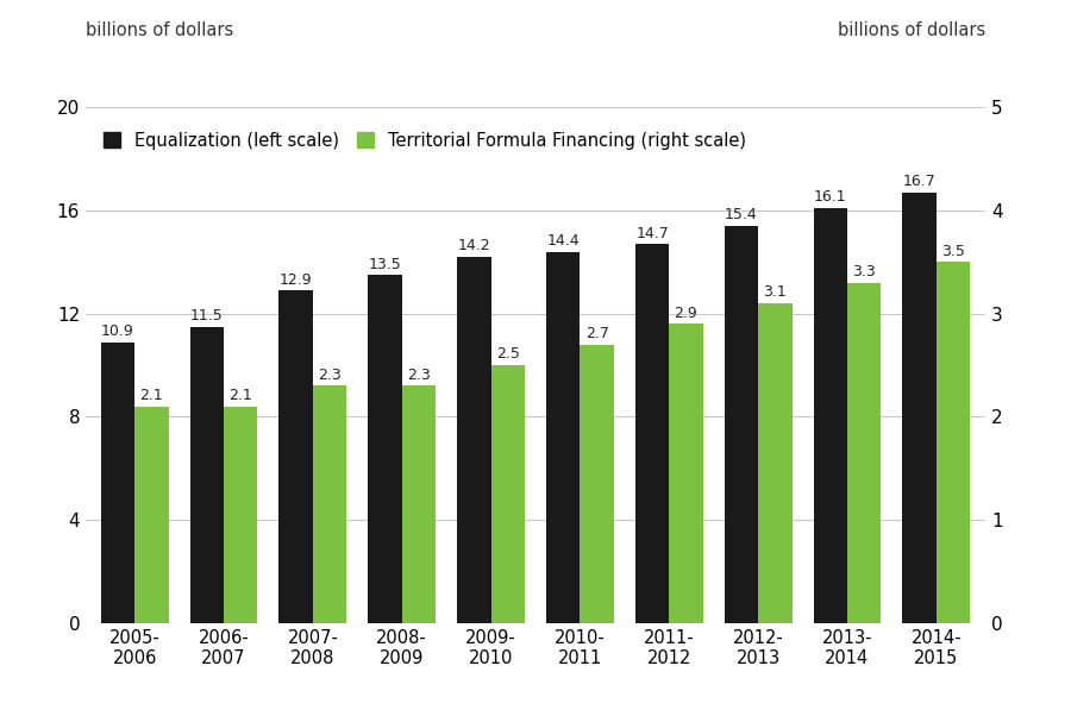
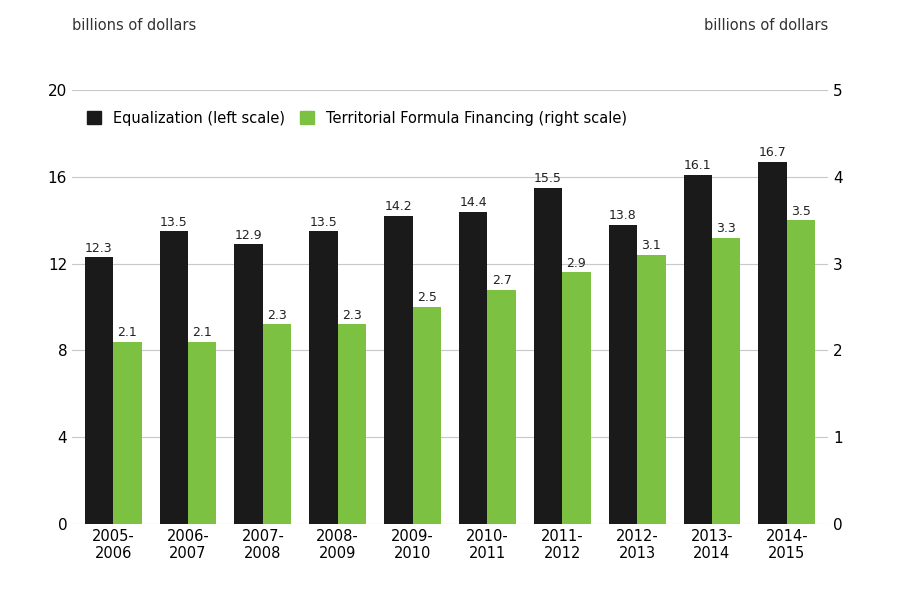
Equalization (left scale)/2005- 2006: 10.9 -> 12.3
Equalization (left scale)/2006- 2007: 11.5 -> 13.5
Equalization (left scale)/2011- 2012: 14.7 -> 15.5
Equalization (left scale)/2012- 2013: 15.4 -> 13.8
